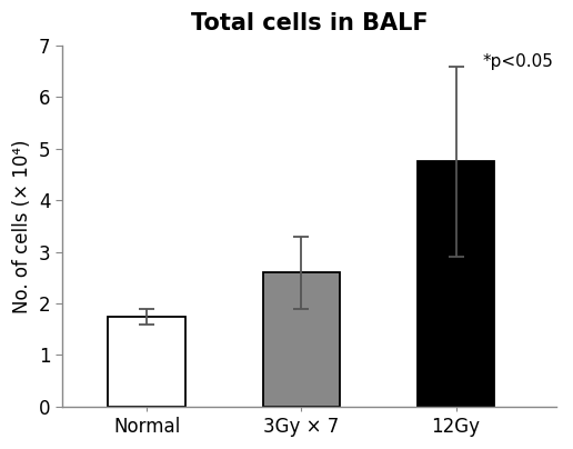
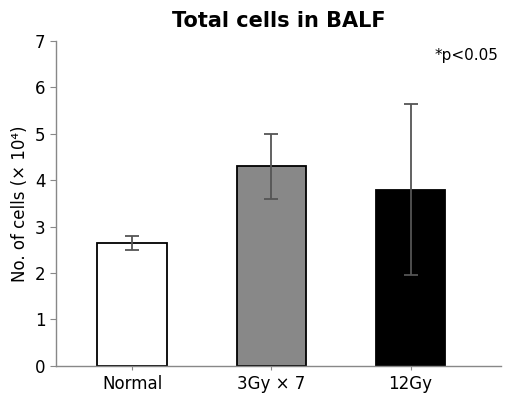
Normal: 1.75 -> 2.65
3Gy × 7: 2.60 -> 4.30
12Gy: 4.75 -> 3.80
